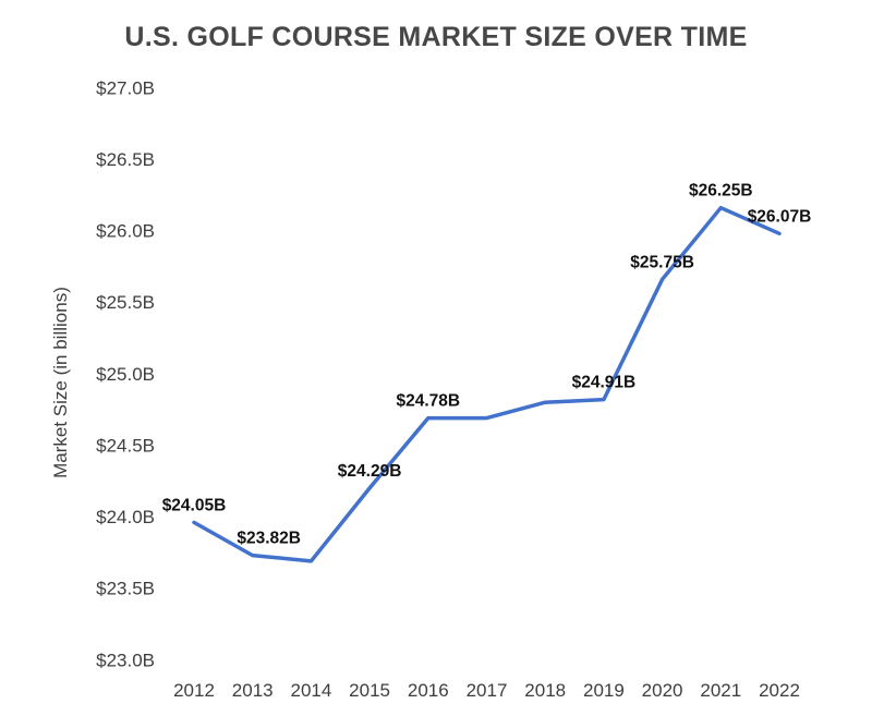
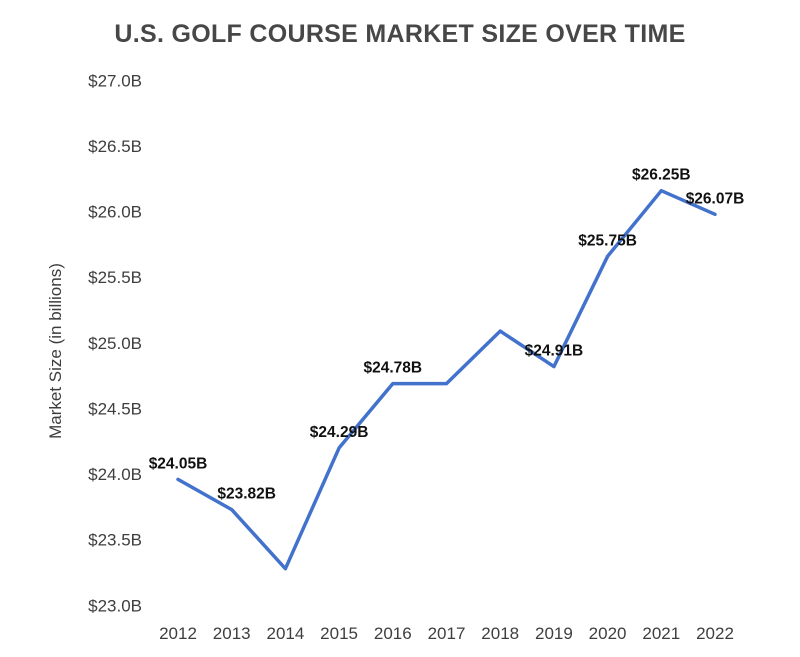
2014: $23.78B -> $23.37B
2018: $24.89B -> $25.18B
